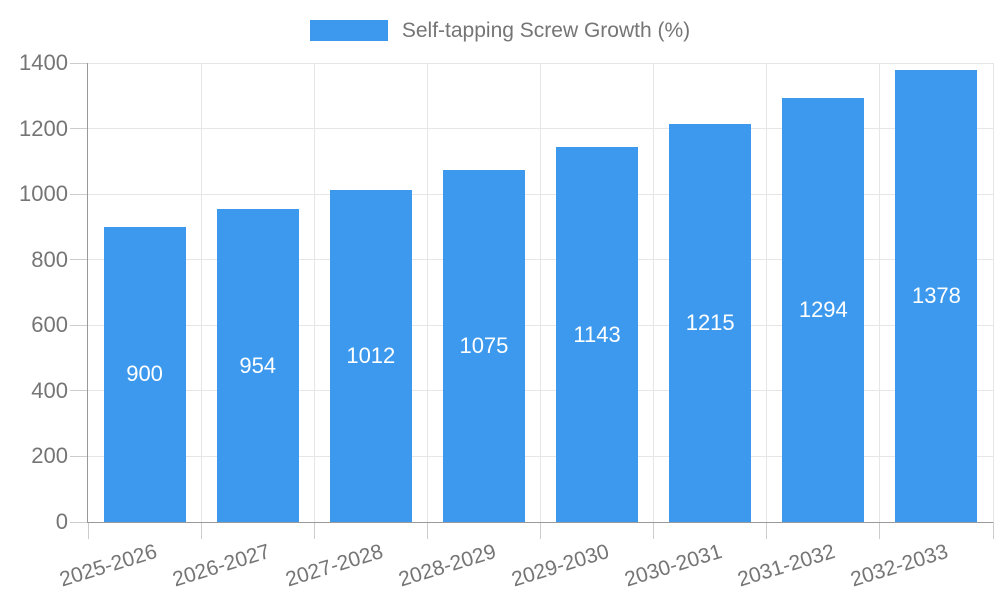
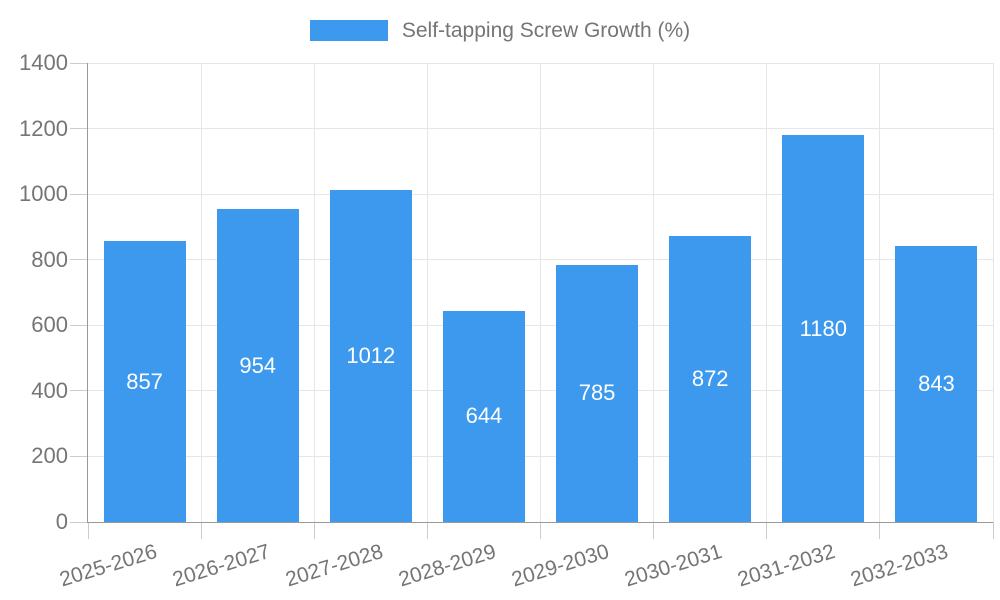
2025-2026: 900 -> 857
2028-2029: 1075 -> 644
2029-2030: 1143 -> 785
2030-2031: 1215 -> 872
2031-2032: 1294 -> 1180
2032-2033: 1378 -> 843
